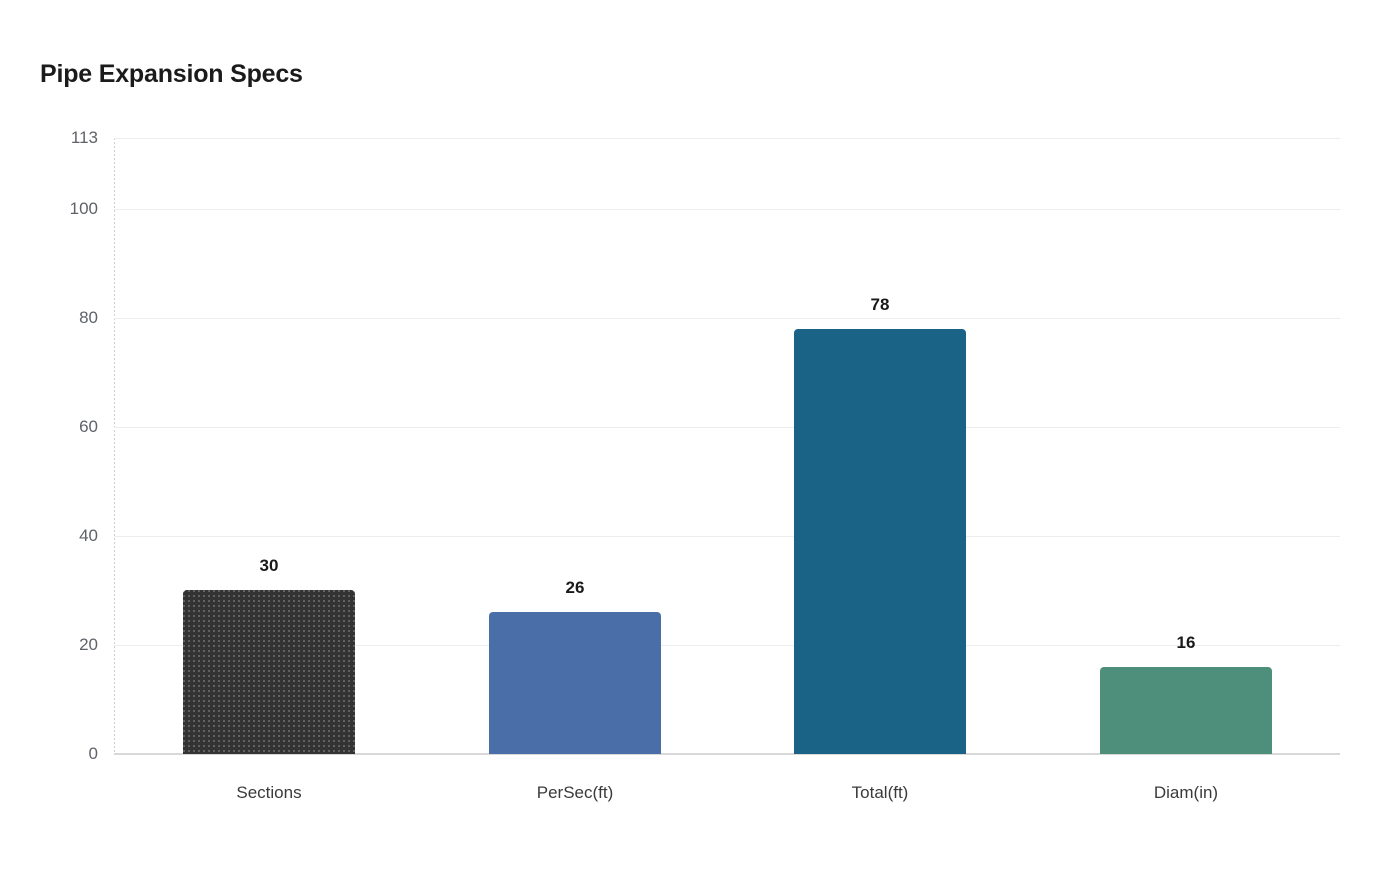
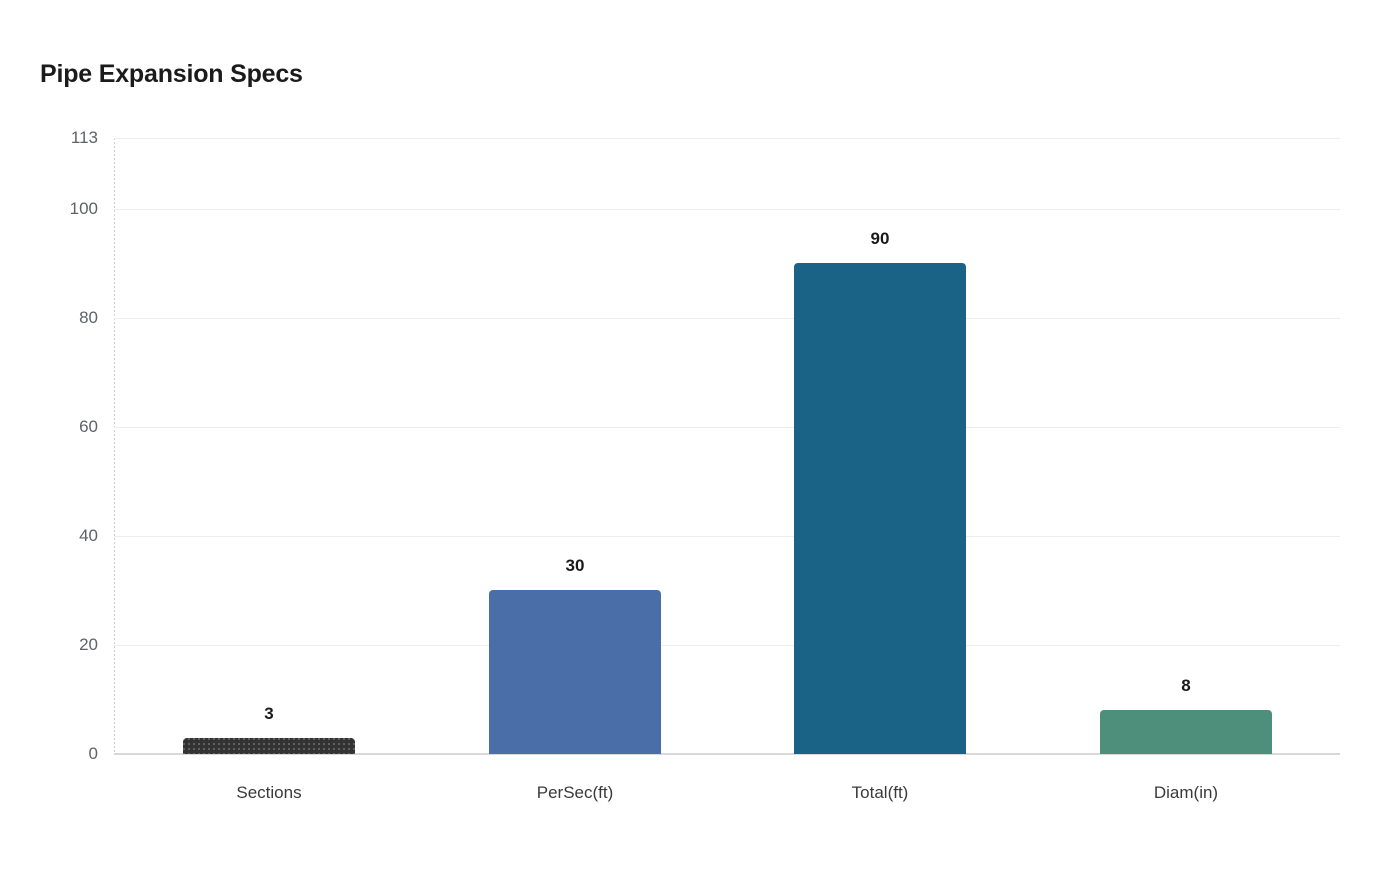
Sections: 30 -> 3
PerSec(ft): 26 -> 30
Total(ft): 78 -> 90
Diam(in): 16 -> 8
